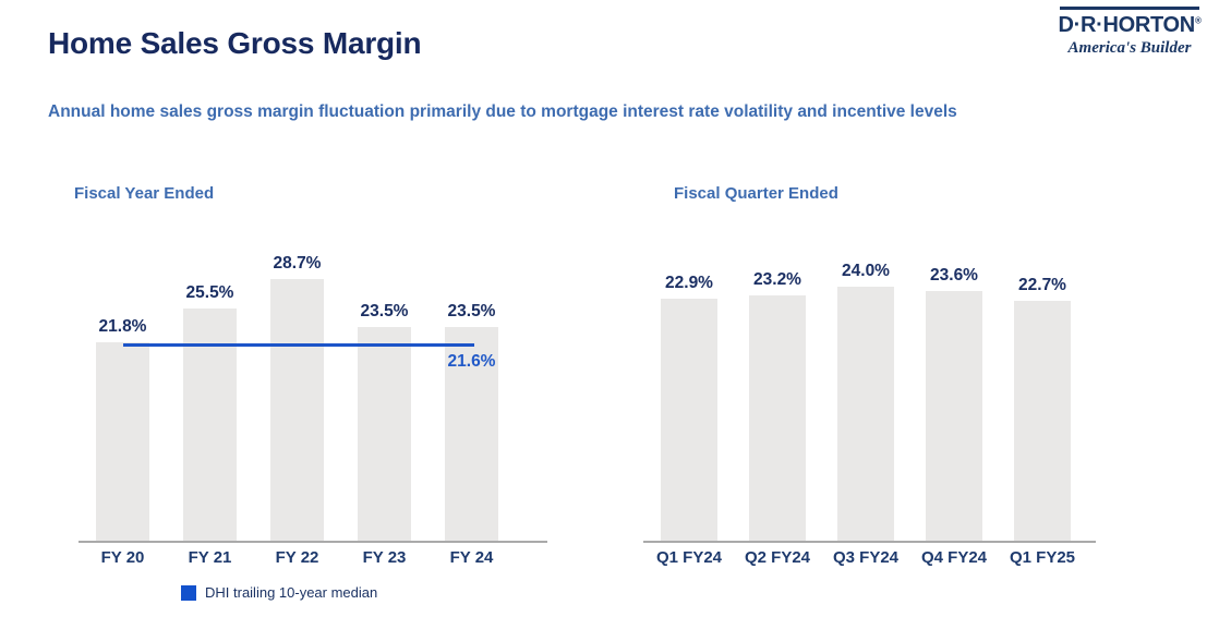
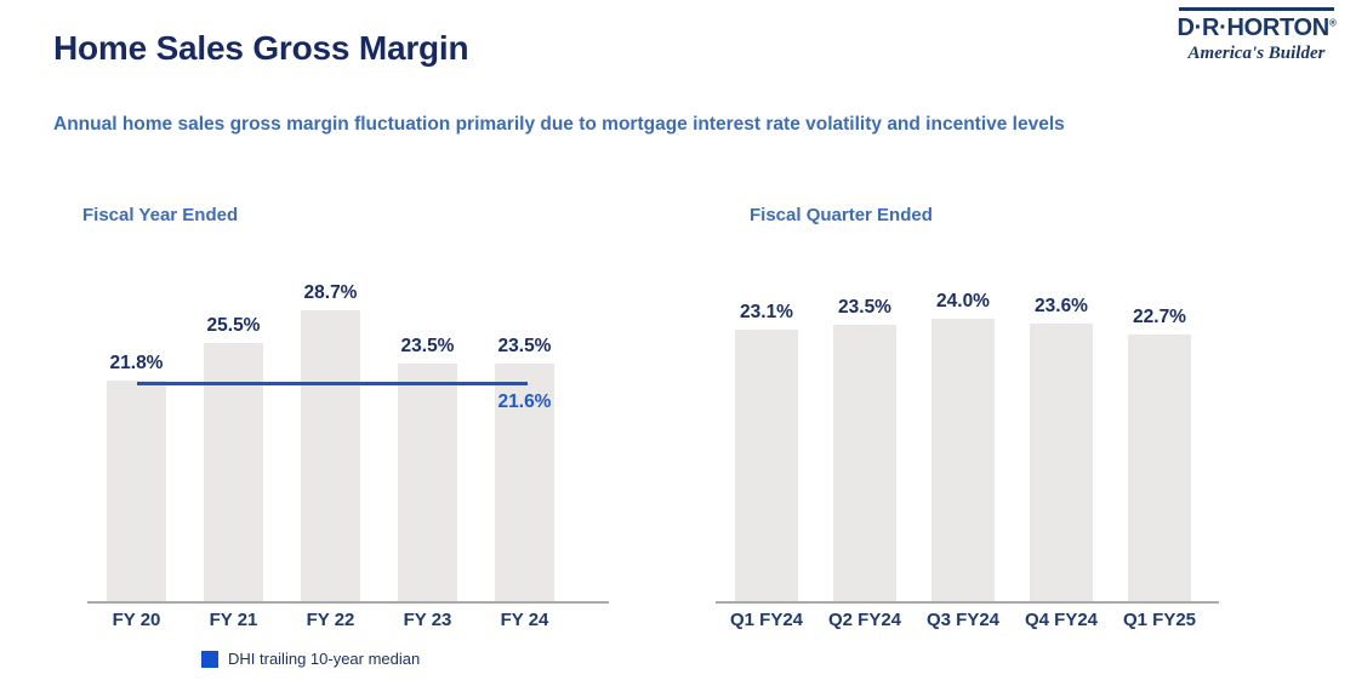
Fiscal Quarter Ended/Q1 FY24: 22.9% -> 23.1%
Fiscal Quarter Ended/Q2 FY24: 23.2% -> 23.5%
